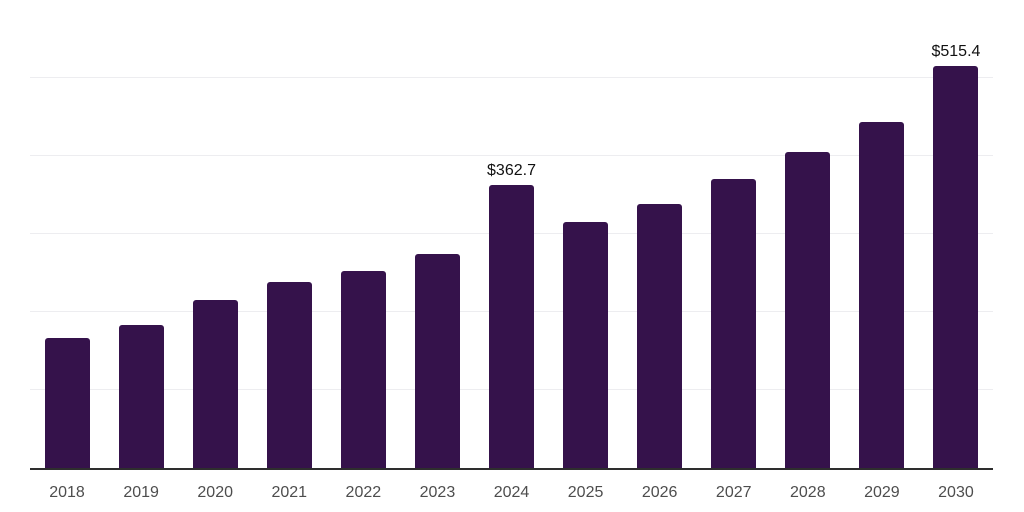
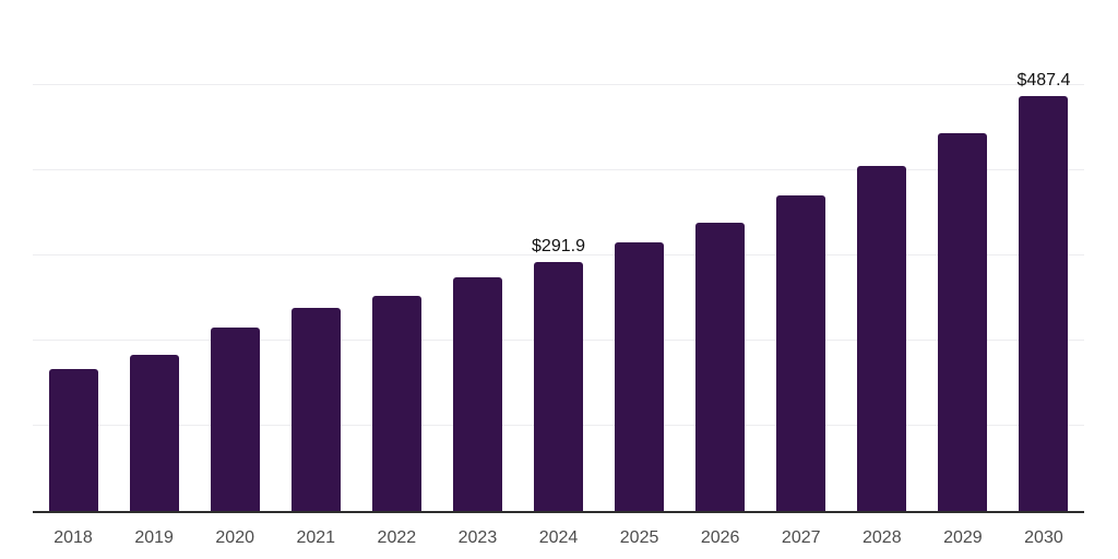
2024: $362.7 -> $291.9
2030: $515.4 -> $487.4
